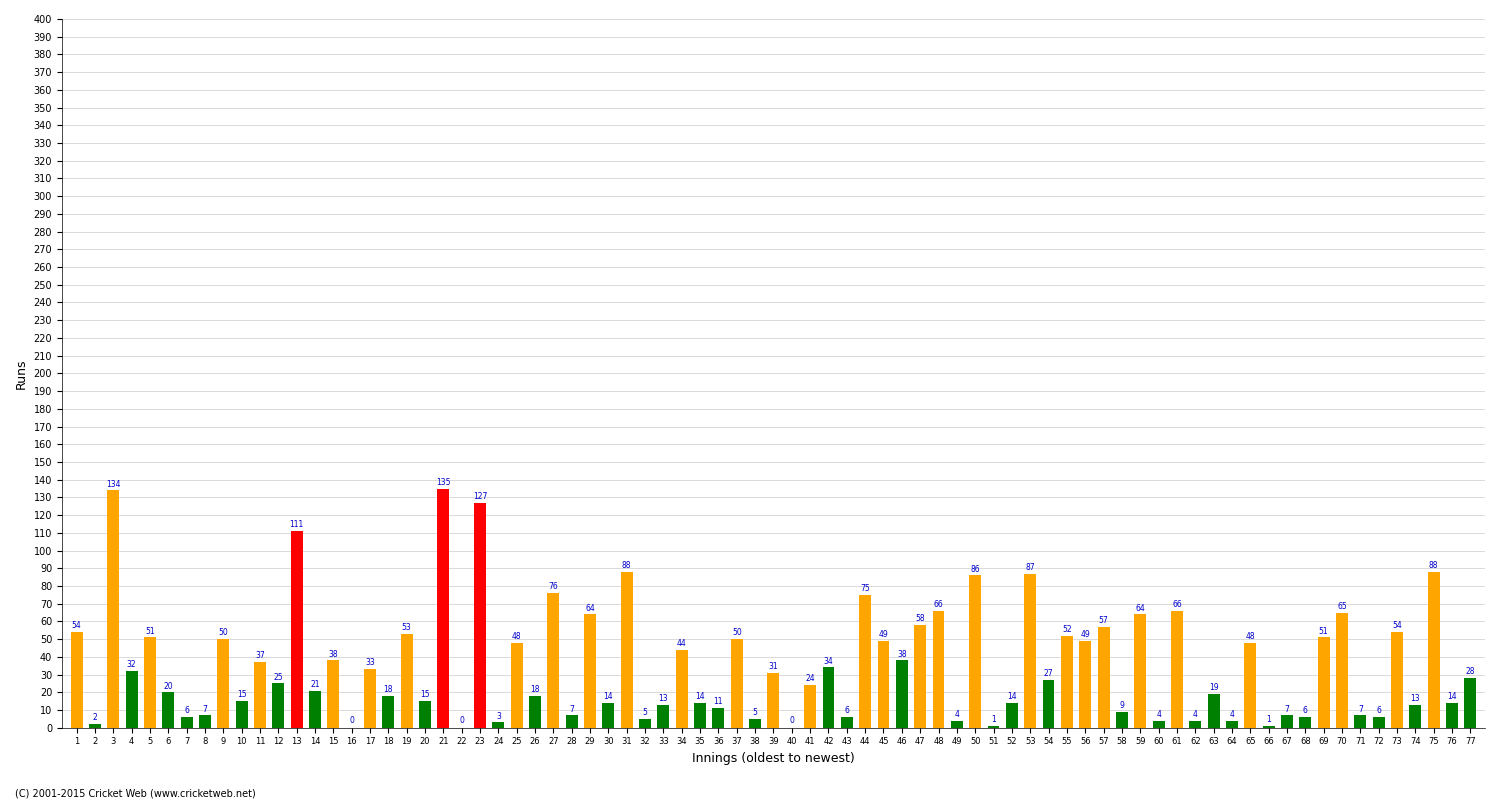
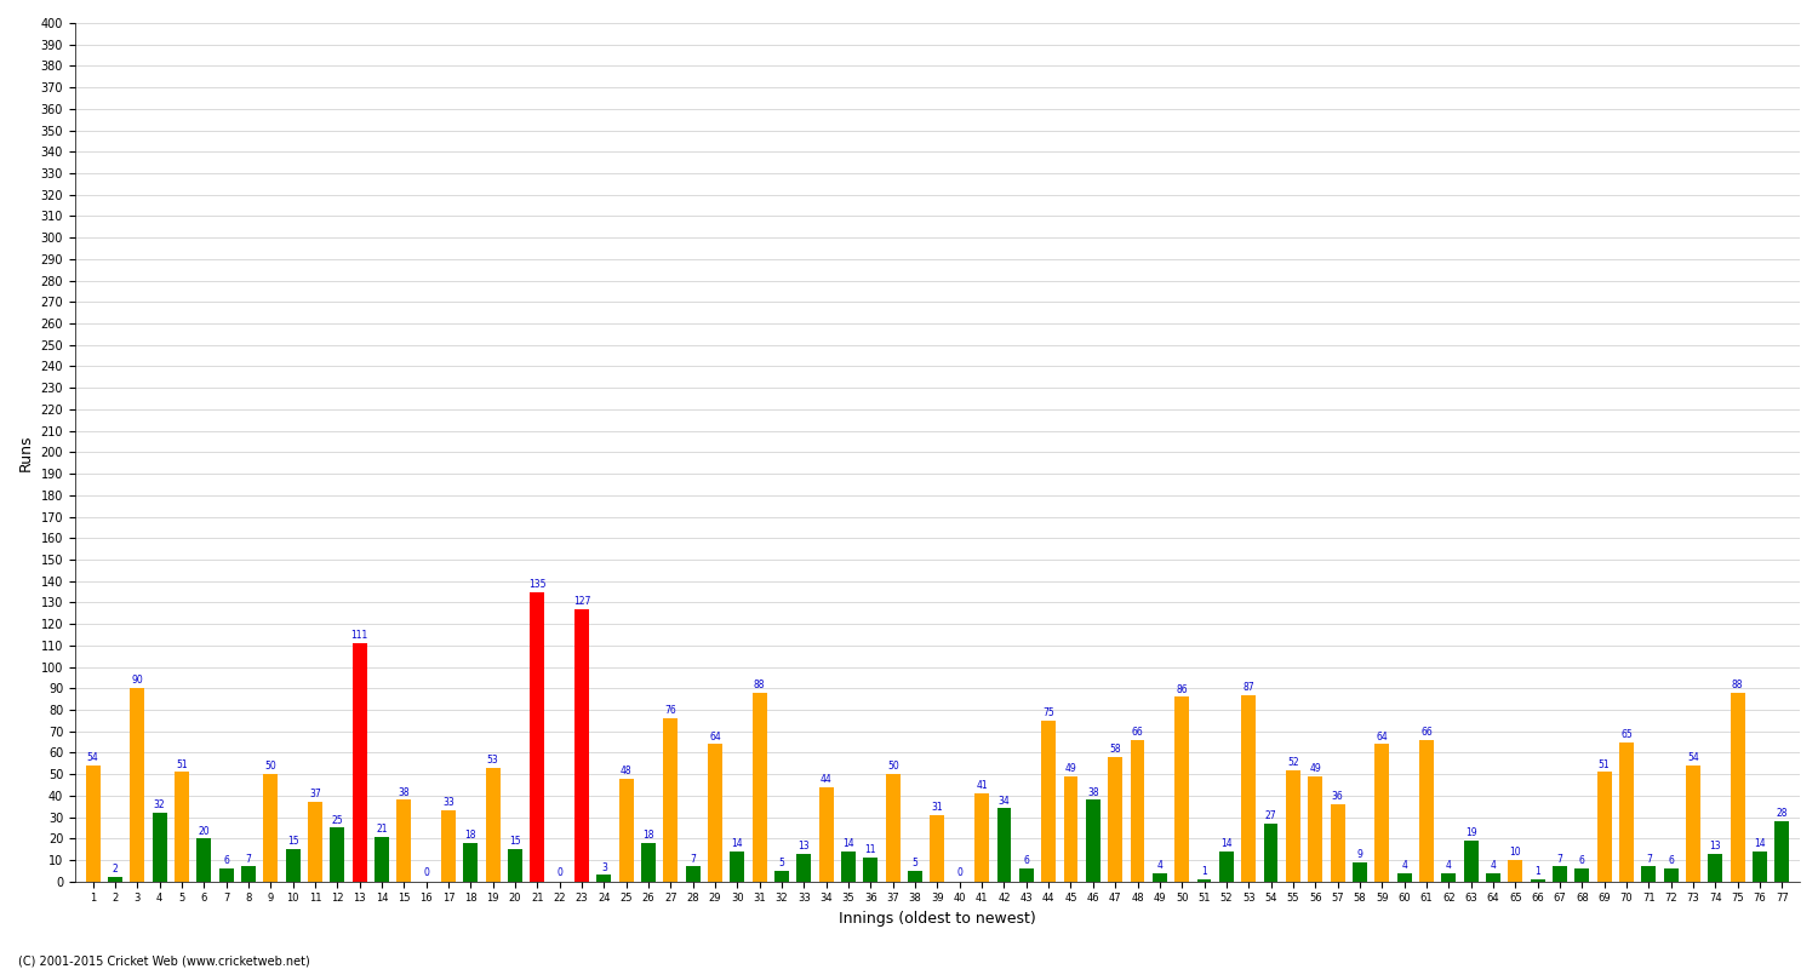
3: 134 -> 90
41: 24 -> 41
57: 57 -> 36
65: 48 -> 10
